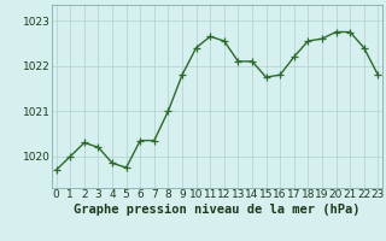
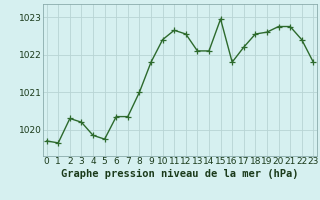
1: 1020.00 -> 1019.65
15: 1021.75 -> 1022.95
